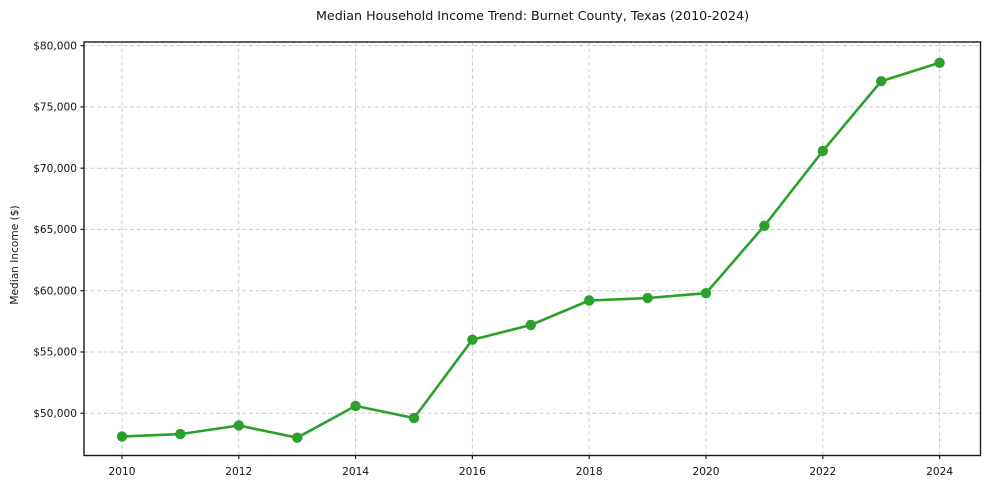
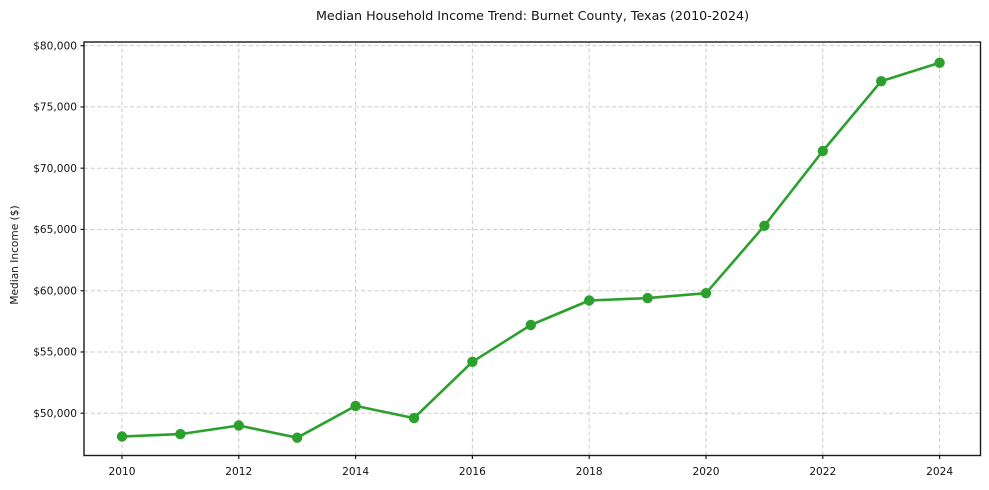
2016: $56000 -> $54200
